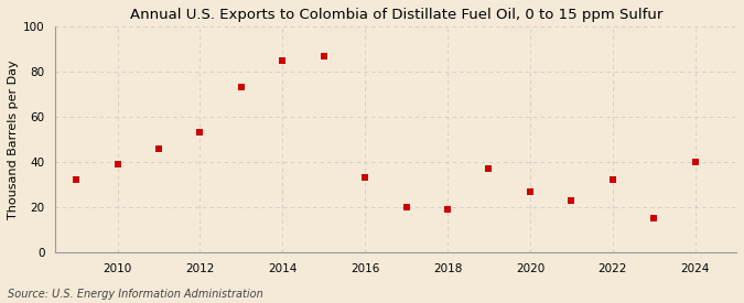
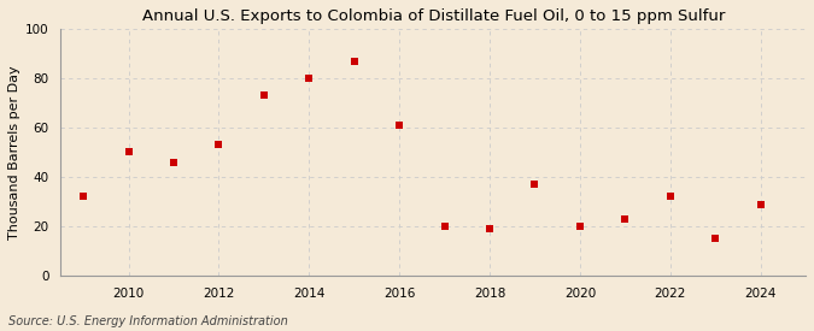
2010: 39 -> 50
2014: 85 -> 80
2016: 33 -> 61
2020: 27 -> 20
2024: 40 -> 29
